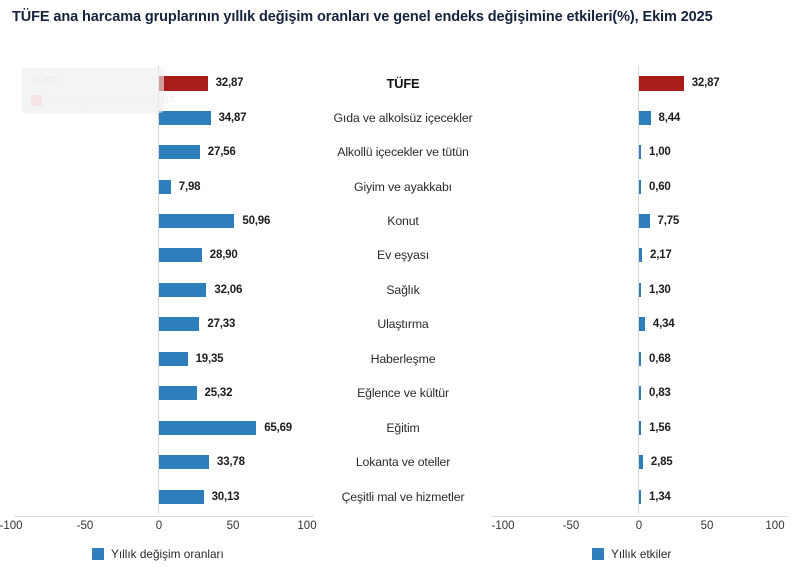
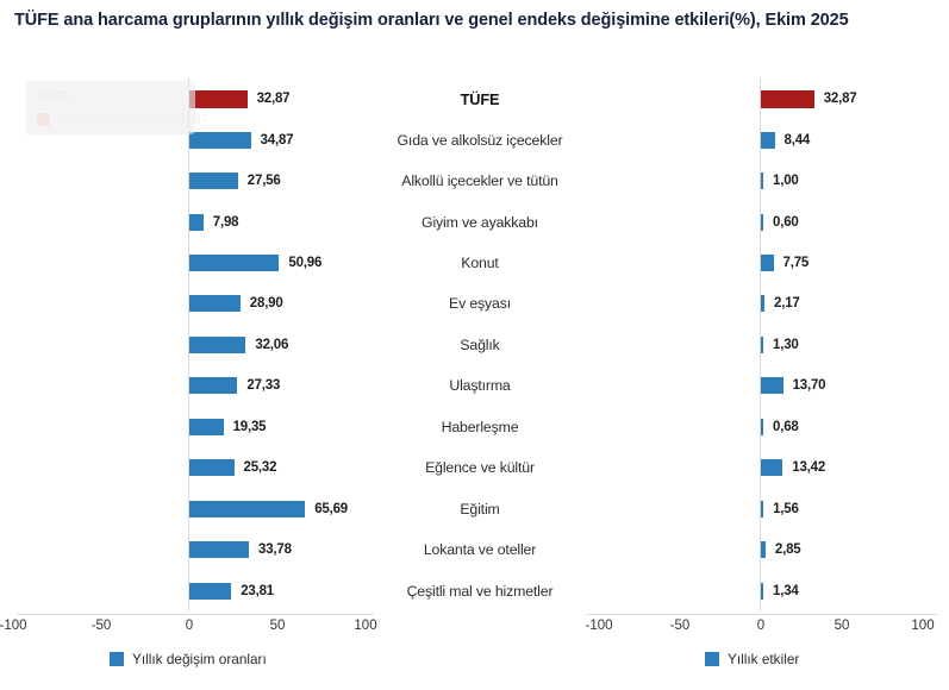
Yıllık etkiler/Ulaştırma: 4,34 -> 13,70
Yıllık etkiler/Eğlence ve kültür: 0,83 -> 13,42
Yıllık değişim oranları/Çeşitli mal ve hizmetler: 30,13 -> 23,81
